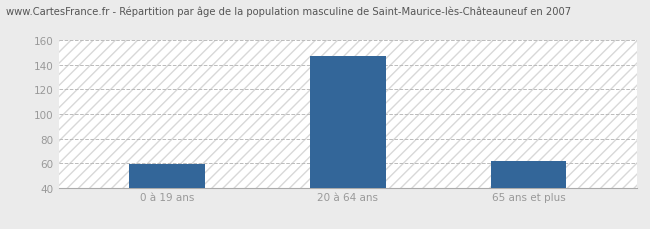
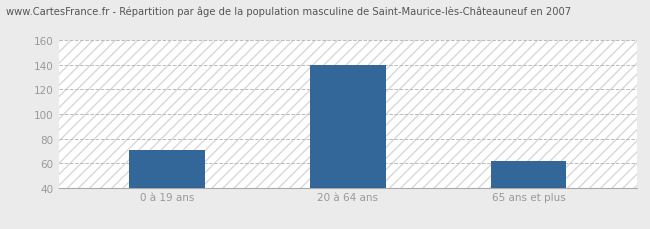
0 à 19 ans: 59 -> 71
20 à 64 ans: 147 -> 140
